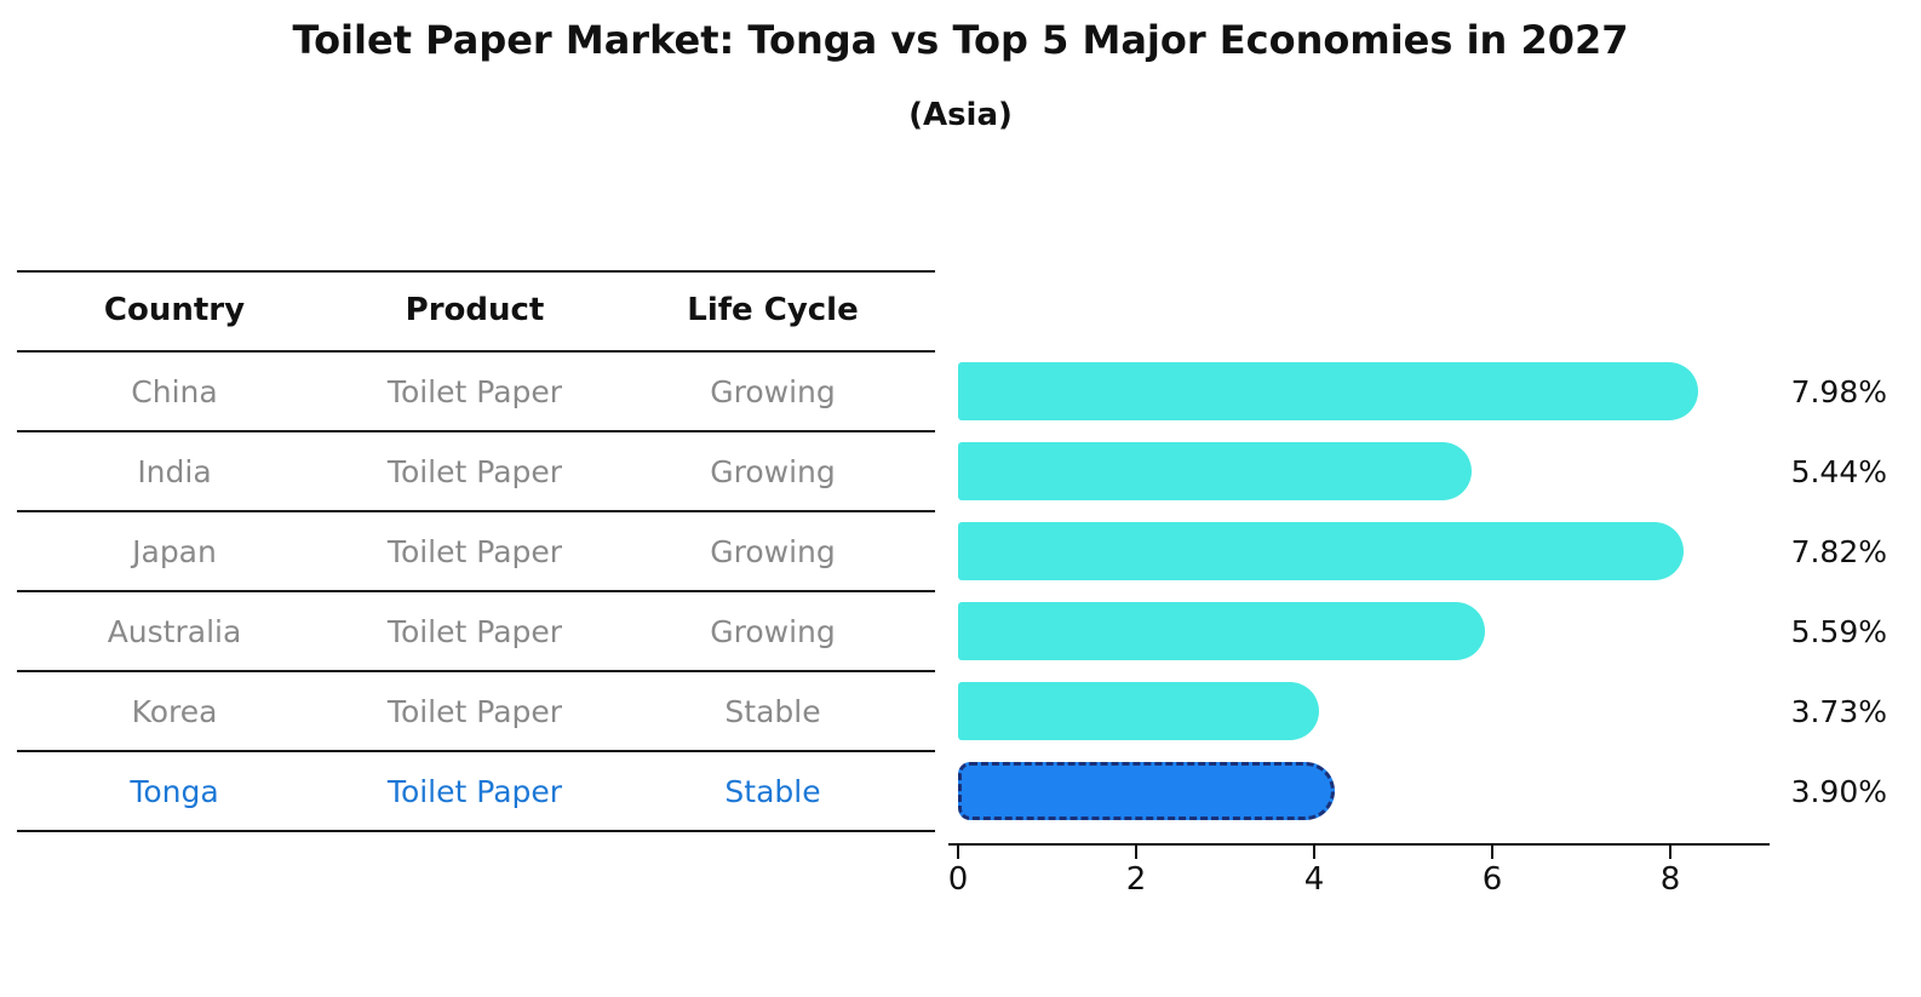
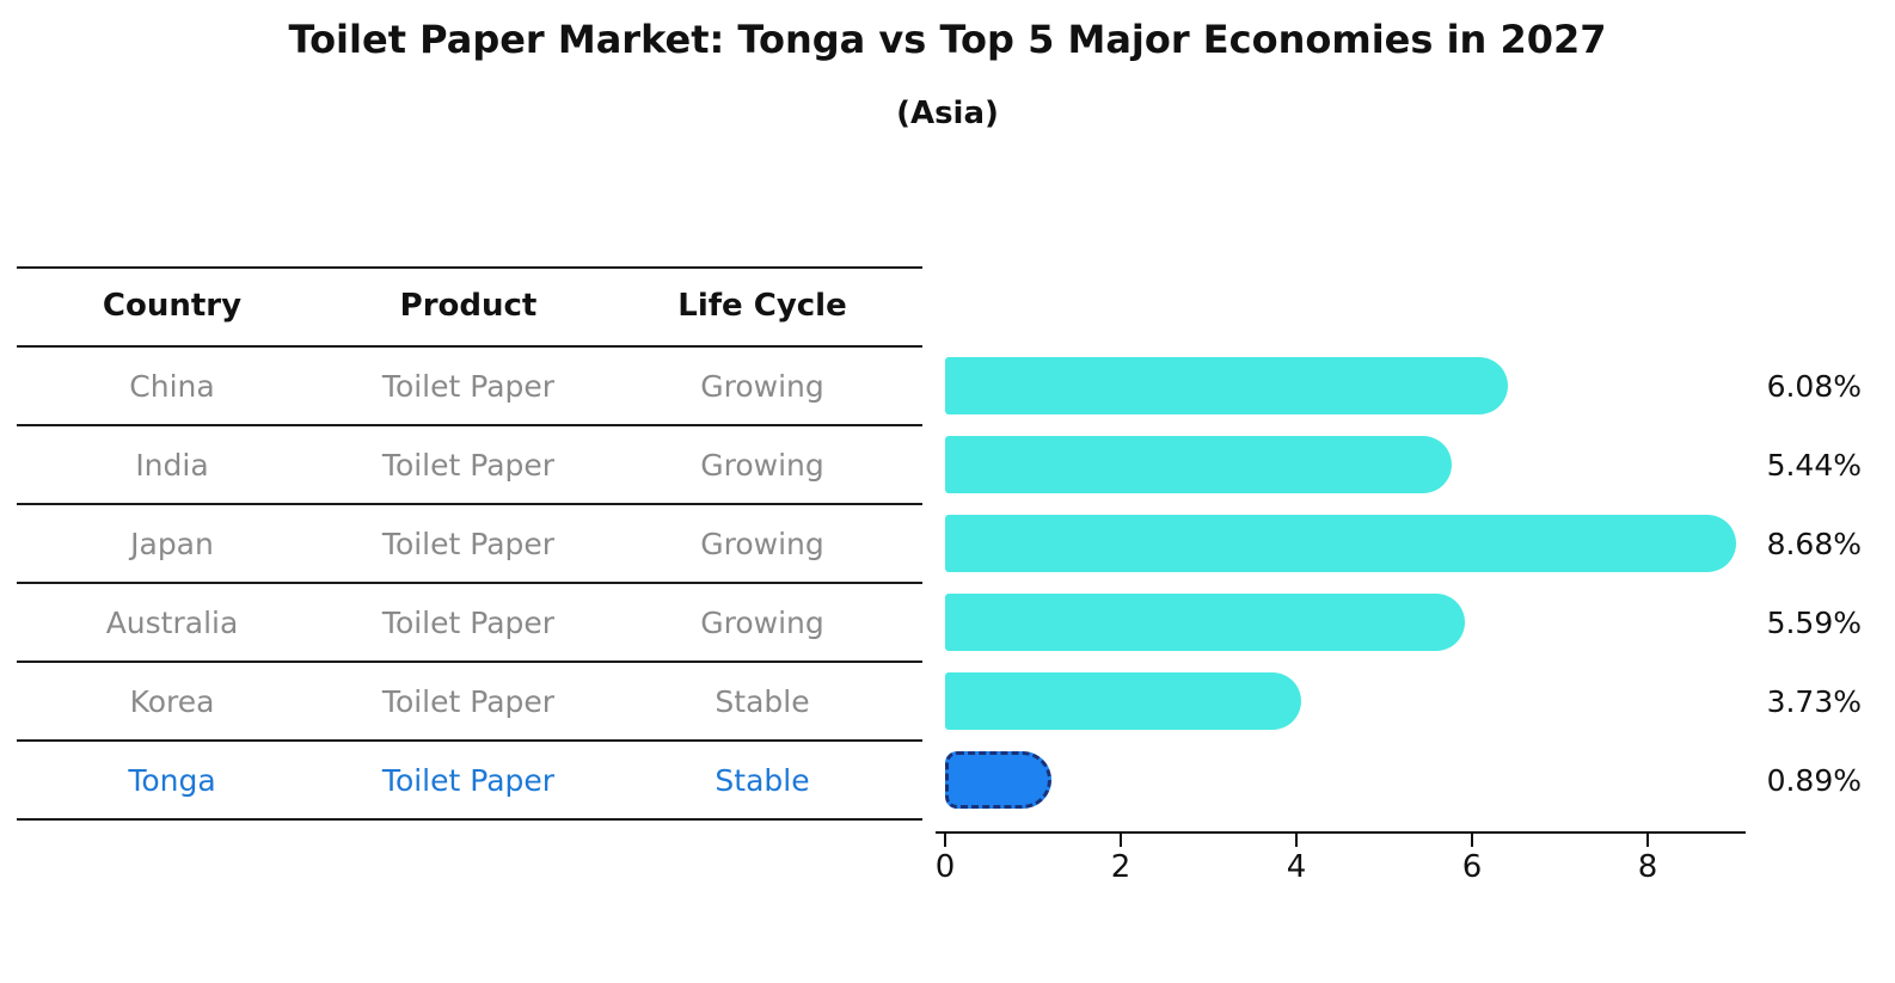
China: 7.98% -> 6.08%
Japan: 7.82% -> 8.68%
Tonga: 3.90% -> 0.89%
